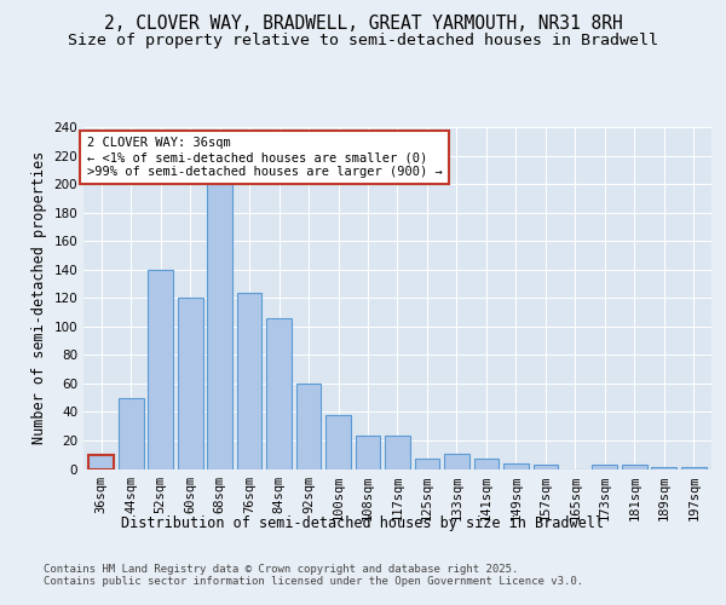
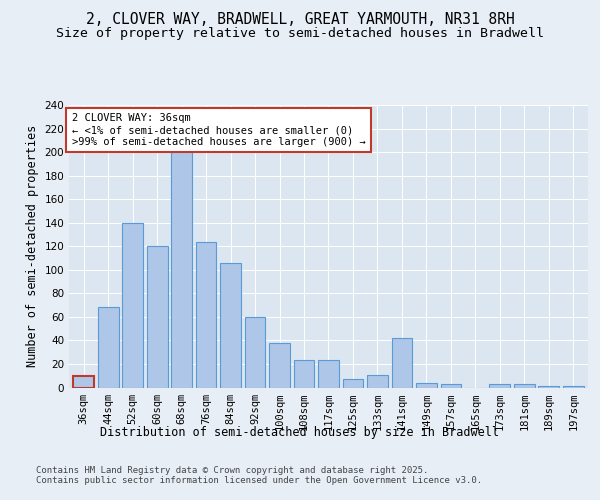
44sqm: 50 -> 68
141sqm: 7 -> 42
